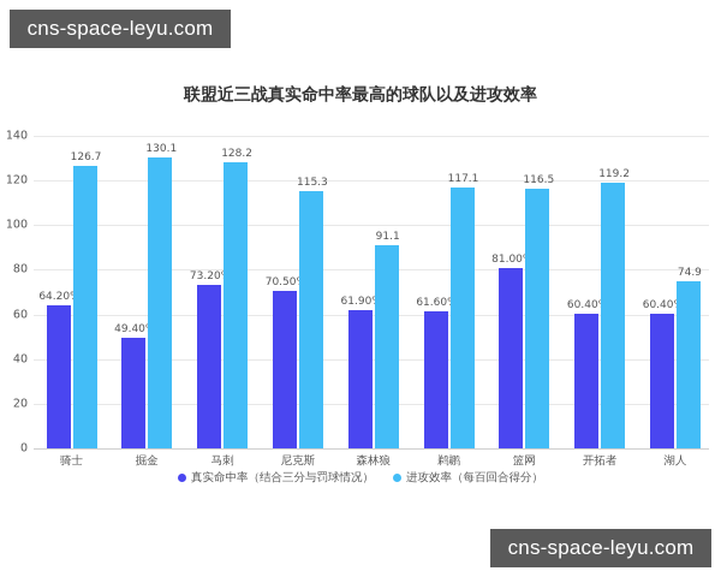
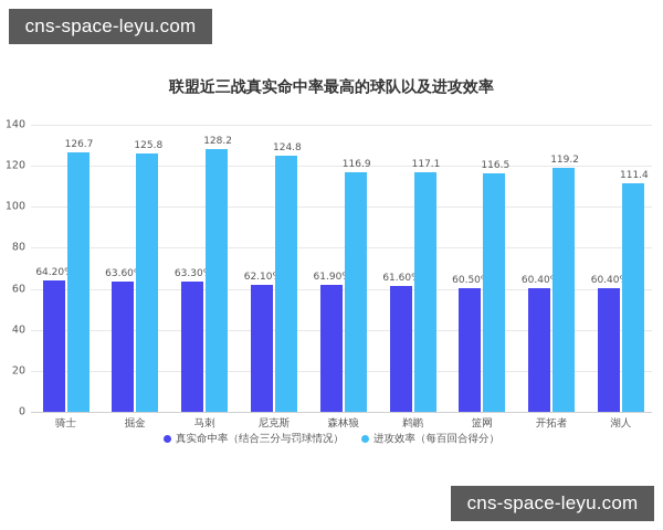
真实命中率（结合三分与罚球情况）/掘金: 49.40% -> 63.60%
进攻效率（每百回合得分）/掘金: 130.1 -> 125.8
真实命中率（结合三分与罚球情况）/马刺: 73.20% -> 63.30%
真实命中率（结合三分与罚球情况）/尼克斯: 70.50% -> 62.10%
进攻效率（每百回合得分）/尼克斯: 115.3 -> 124.8
进攻效率（每百回合得分）/森林狼: 91.1 -> 116.9
真实命中率（结合三分与罚球情况）/篮网: 81.00% -> 60.50%
进攻效率（每百回合得分）/湖人: 74.9 -> 111.4
